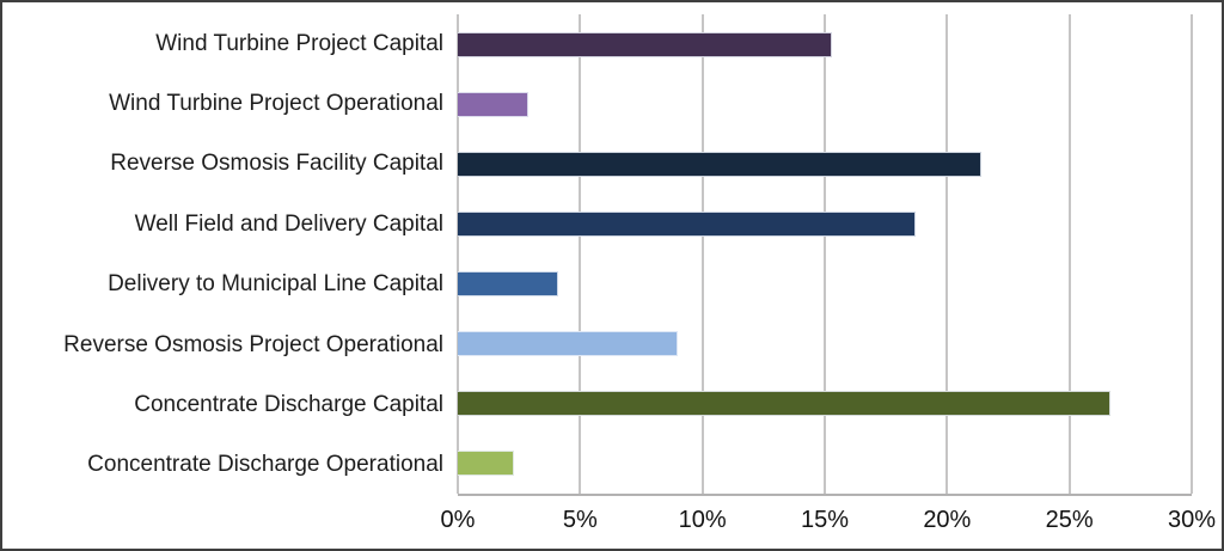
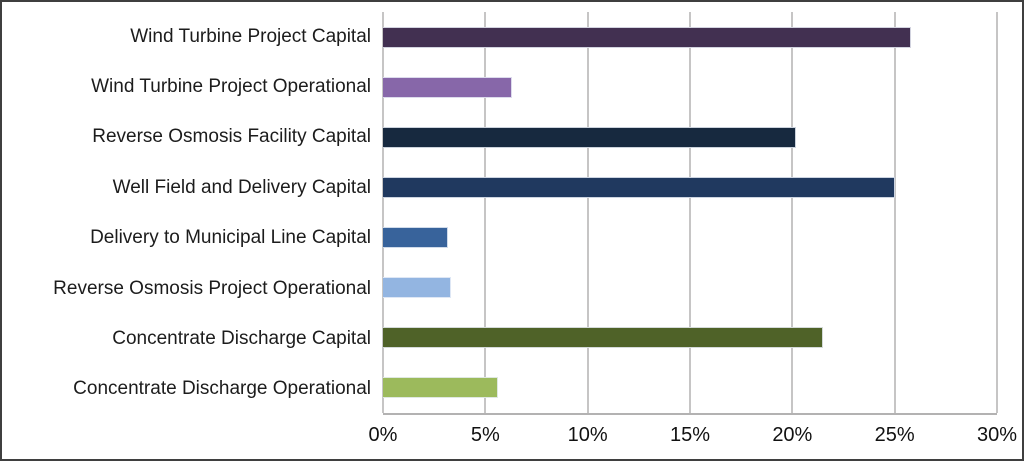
Wind Turbine Project Capital: 15.3% -> 25.8%
Wind Turbine Project Operational: 2.9% -> 6.3%
Reverse Osmosis Facility Capital: 21.4% -> 20.2%
Well Field and Delivery Capital: 18.7% -> 25.0%
Delivery to Municipal Line Capital: 4.1% -> 3.2%
Reverse Osmosis Project Operational: 9.0% -> 3.3%
Concentrate Discharge Capital: 26.7% -> 21.5%
Concentrate Discharge Operational: 2.3% -> 5.6%
